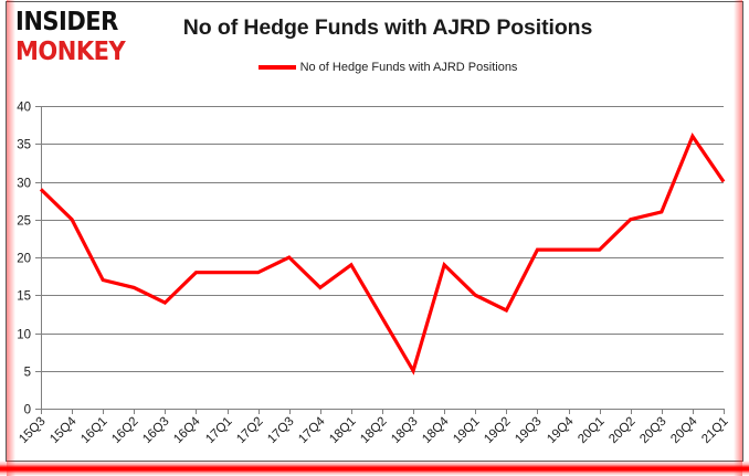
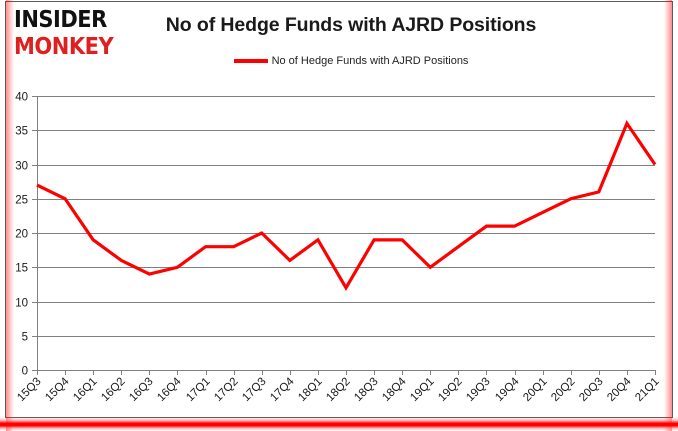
15Q3: 29 -> 27
16Q1: 17 -> 19
16Q4: 18 -> 15
18Q3: 5 -> 19
19Q2: 13 -> 18
20Q1: 21 -> 23
